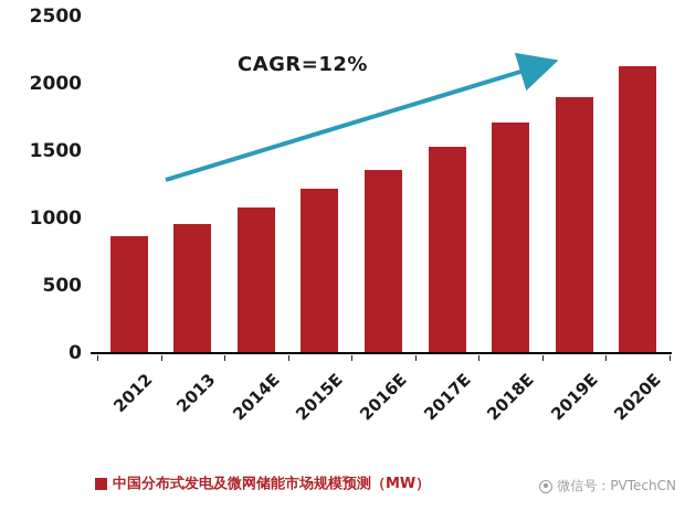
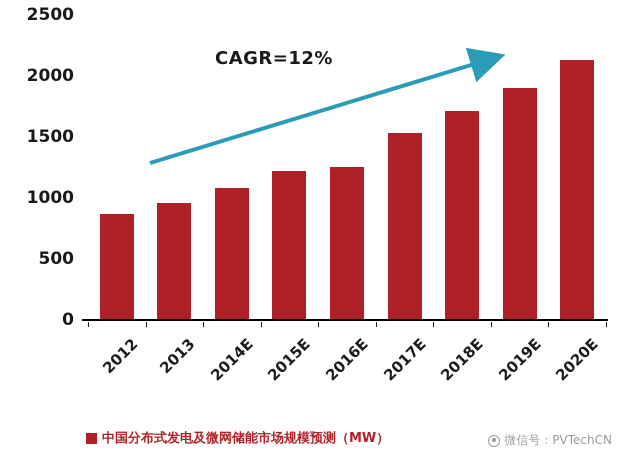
2016E: 1360 -> 1250
